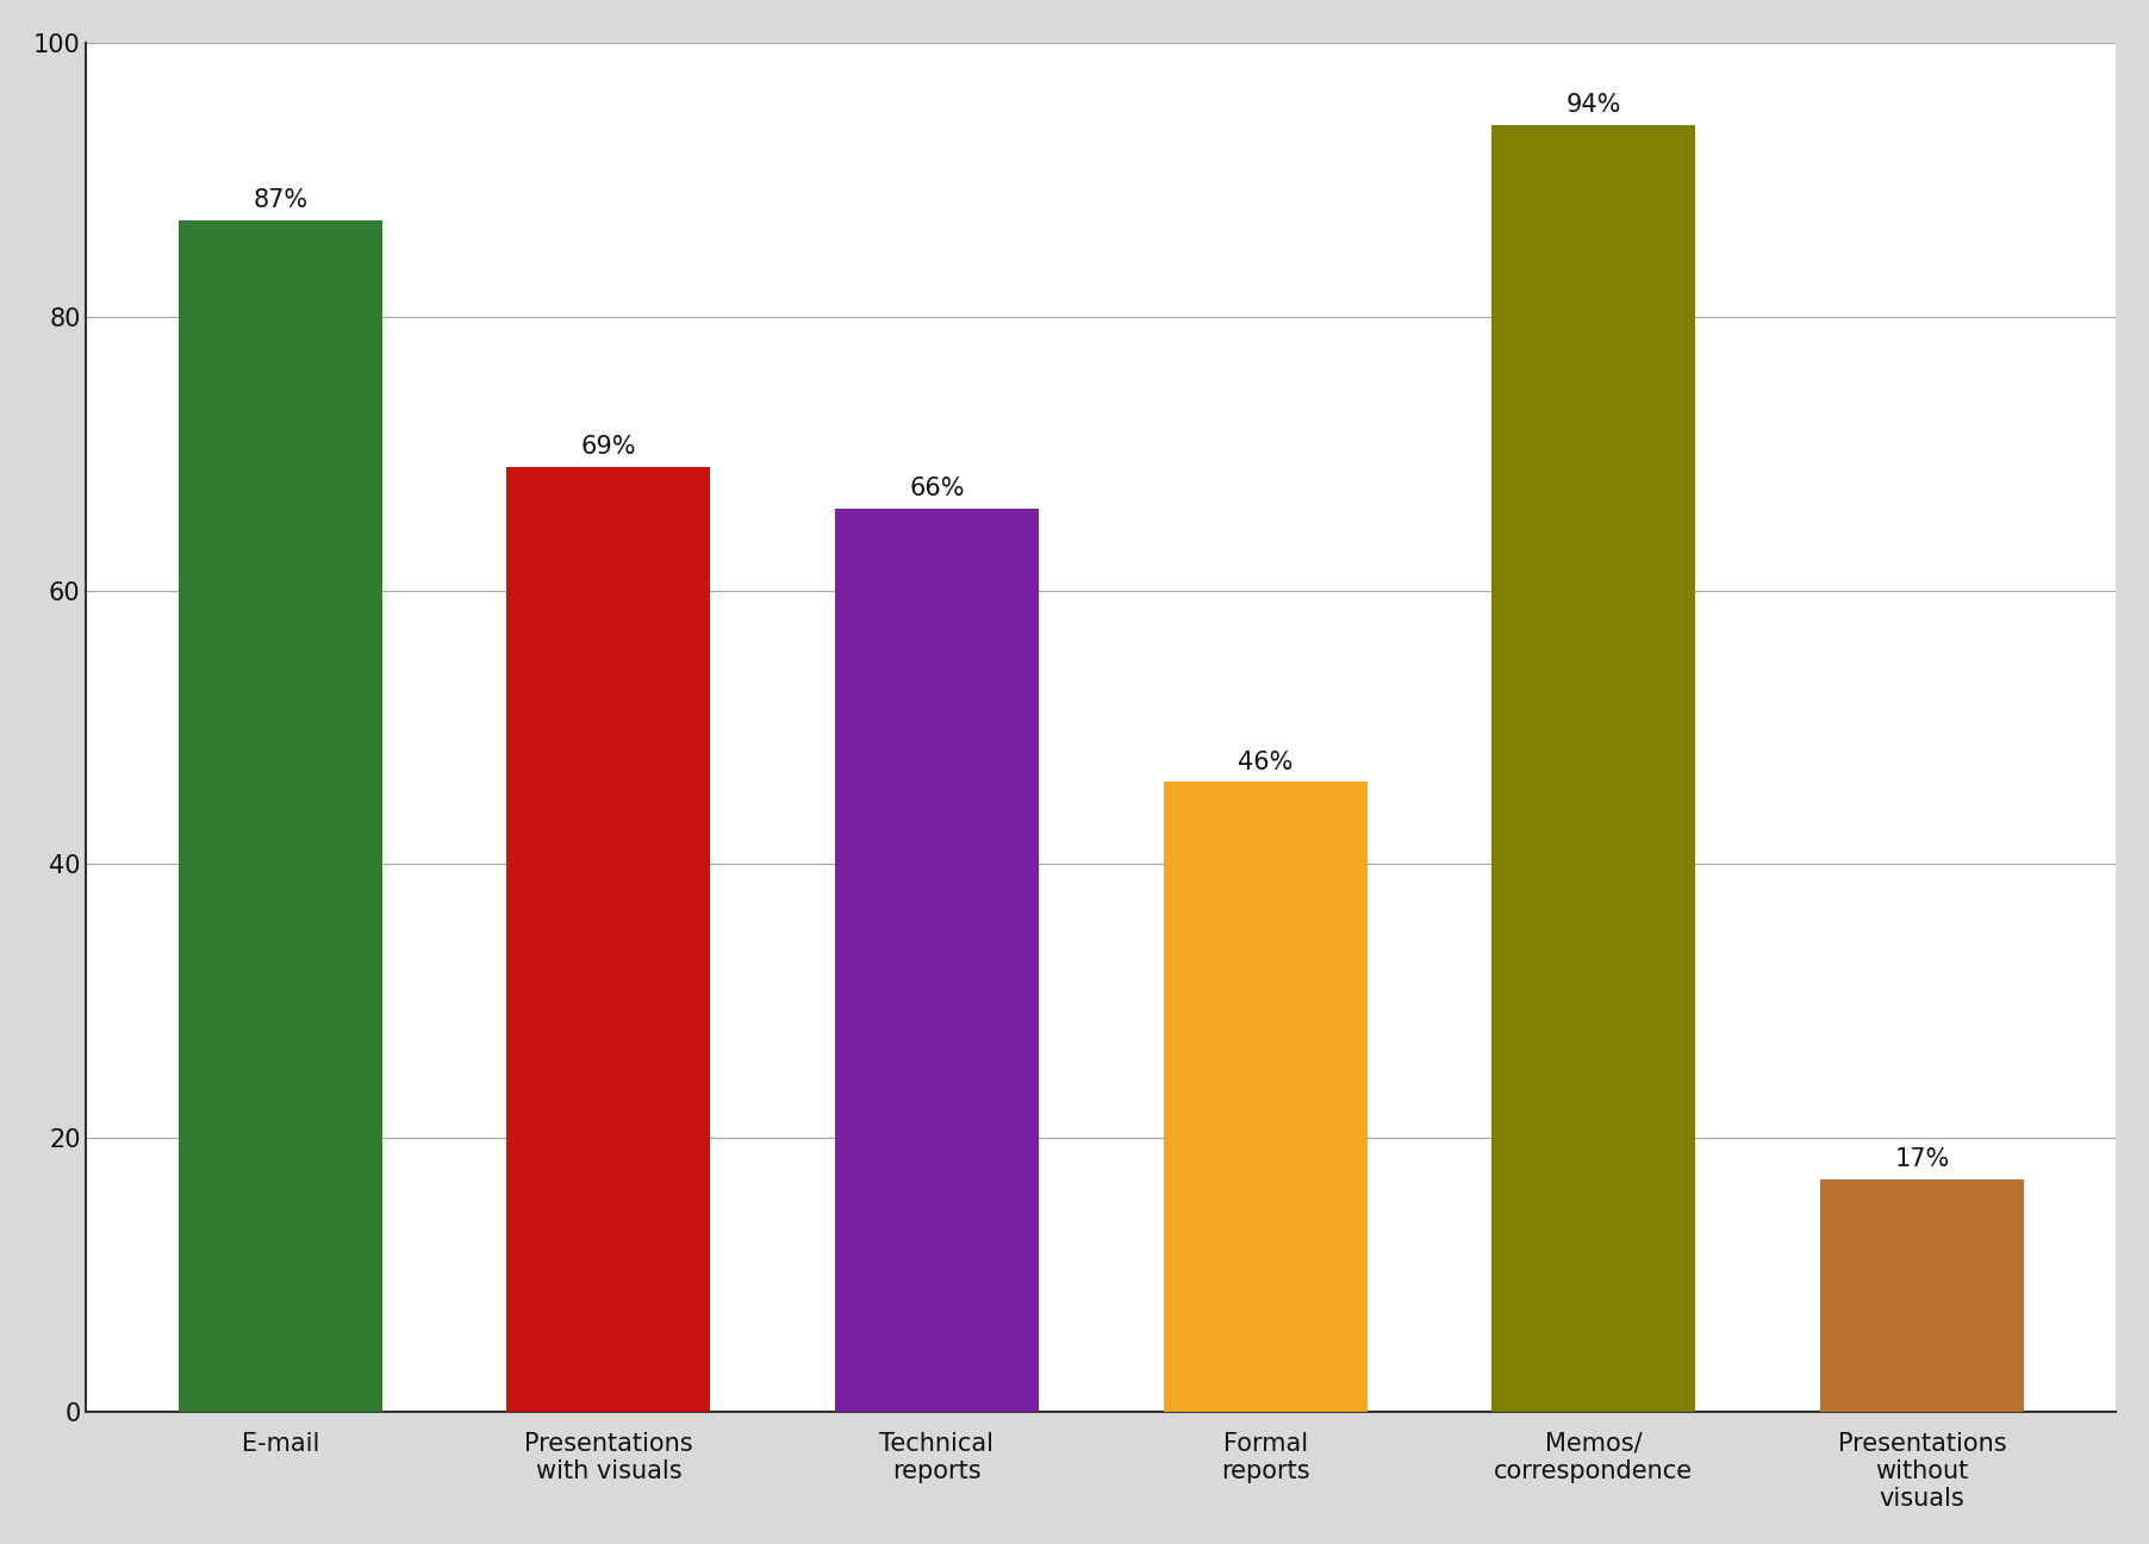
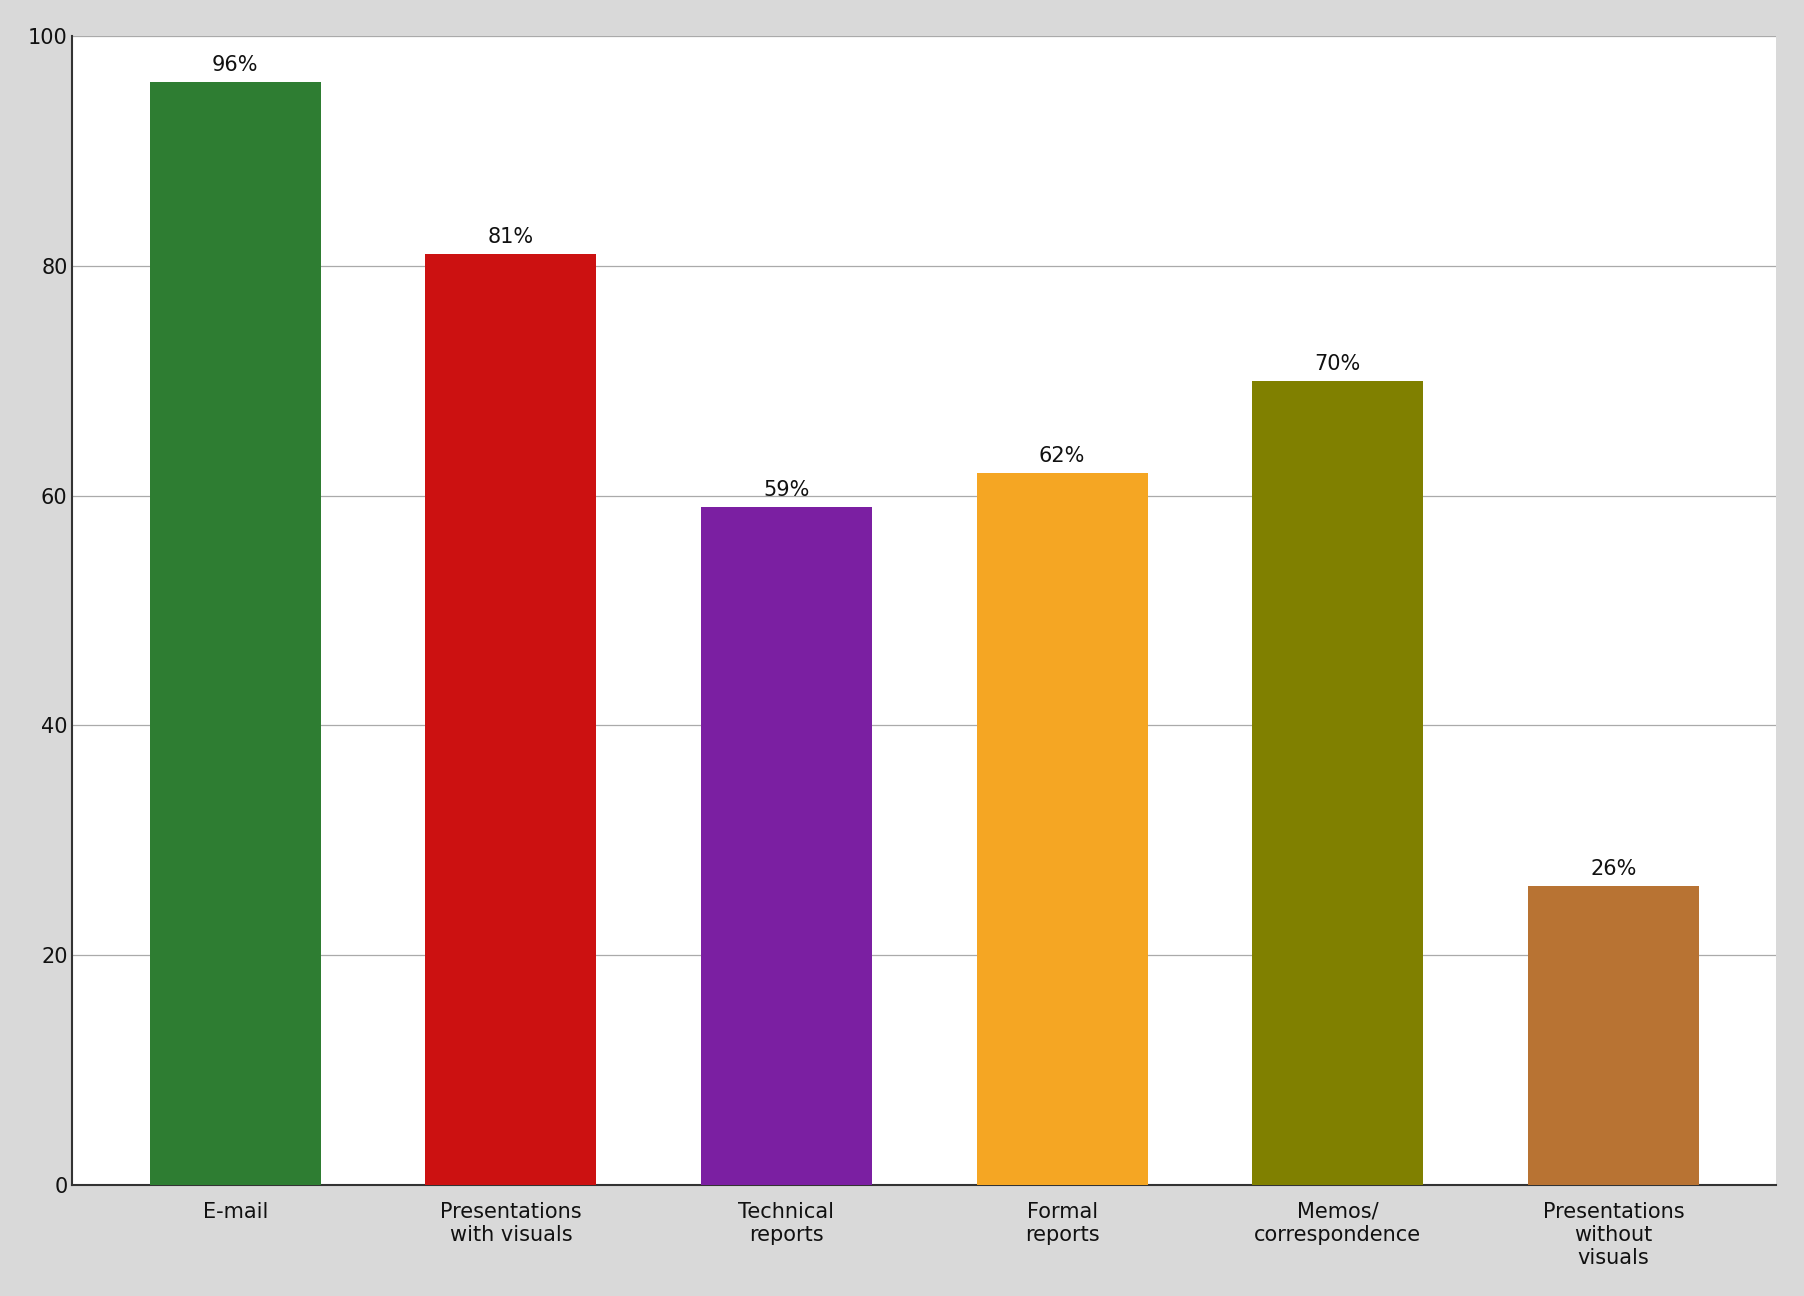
E-mail: 87% -> 96%
Presentations with visuals: 69% -> 81%
Technical reports: 66% -> 59%
Formal reports: 46% -> 62%
Memos/ correspondence: 94% -> 70%
Presentations without visuals: 17% -> 26%
